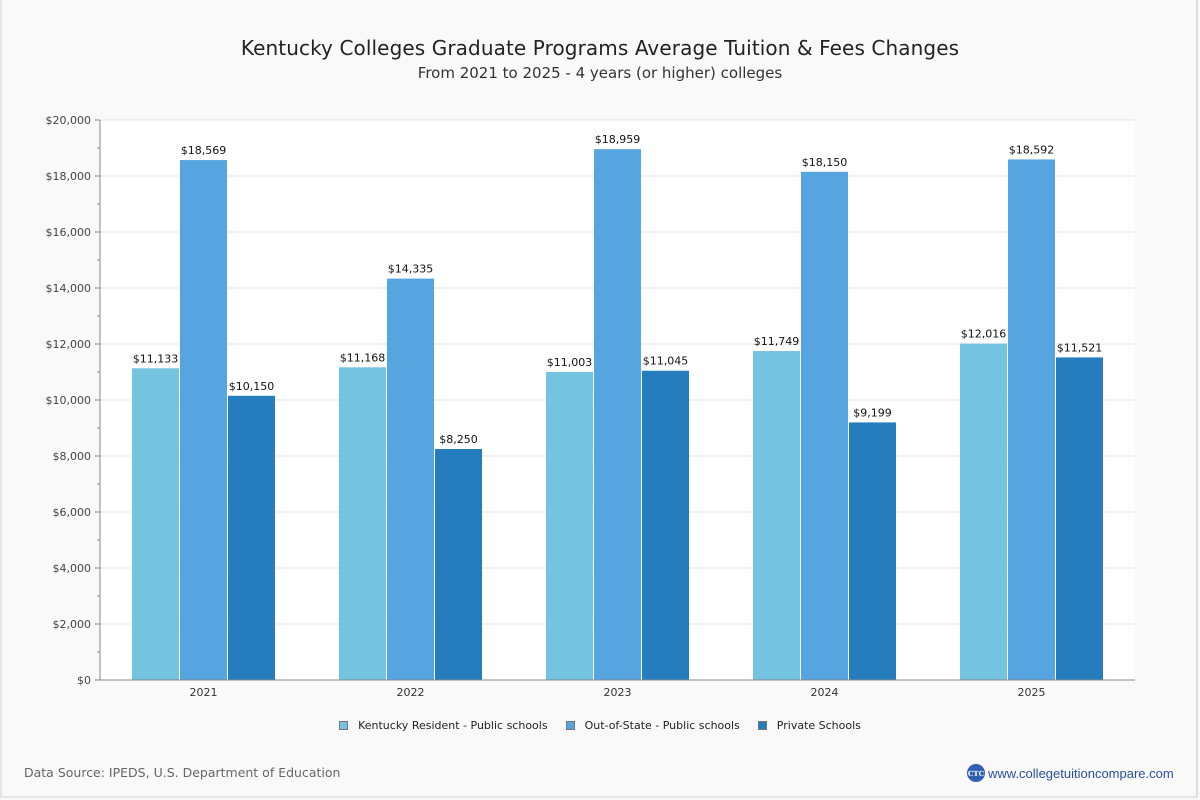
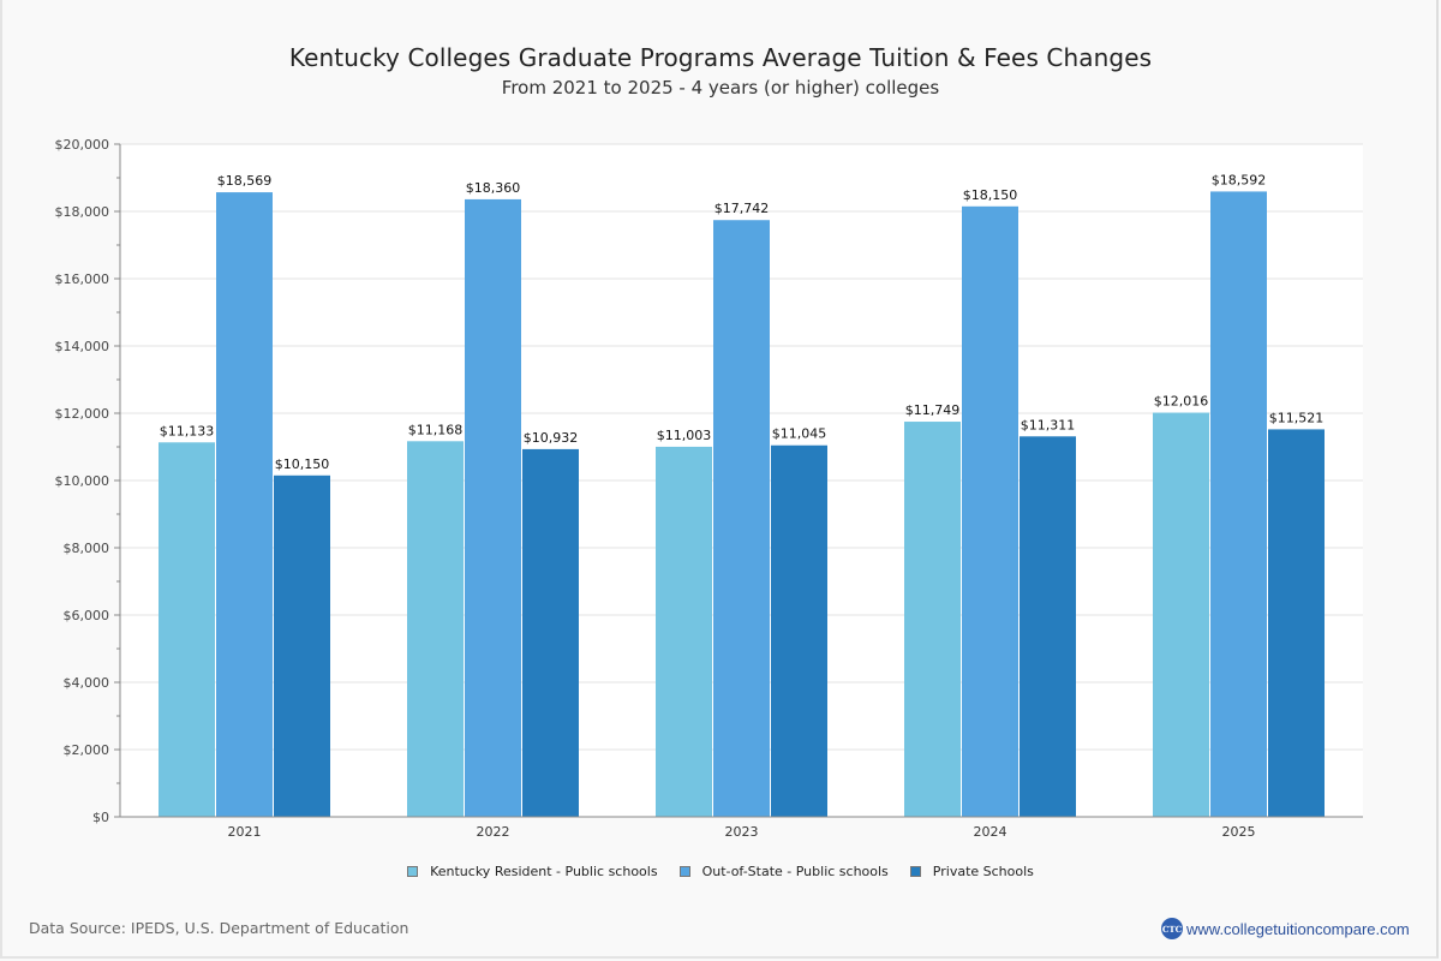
Out-of-State - Public schools/2022: $14,335 -> $18,360
Private Schools/2022: $8,250 -> $10,932
Out-of-State - Public schools/2023: $18,959 -> $17,742
Private Schools/2024: $9,199 -> $11,311
